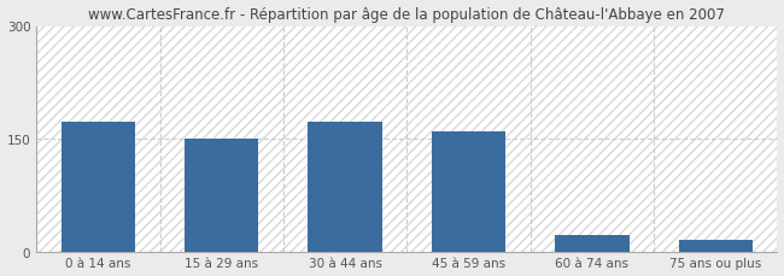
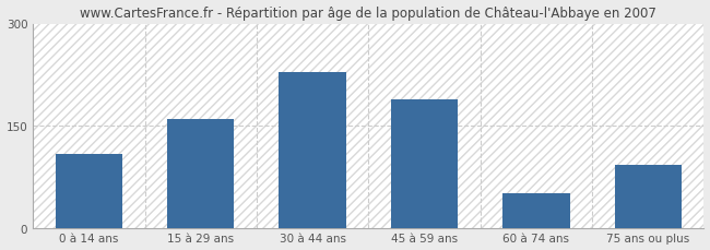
0 à 14 ans: 172 -> 108
15 à 29 ans: 150 -> 160
30 à 44 ans: 173 -> 228
45 à 59 ans: 160 -> 188
60 à 74 ans: 22 -> 50
75 ans ou plus: 16 -> 92
